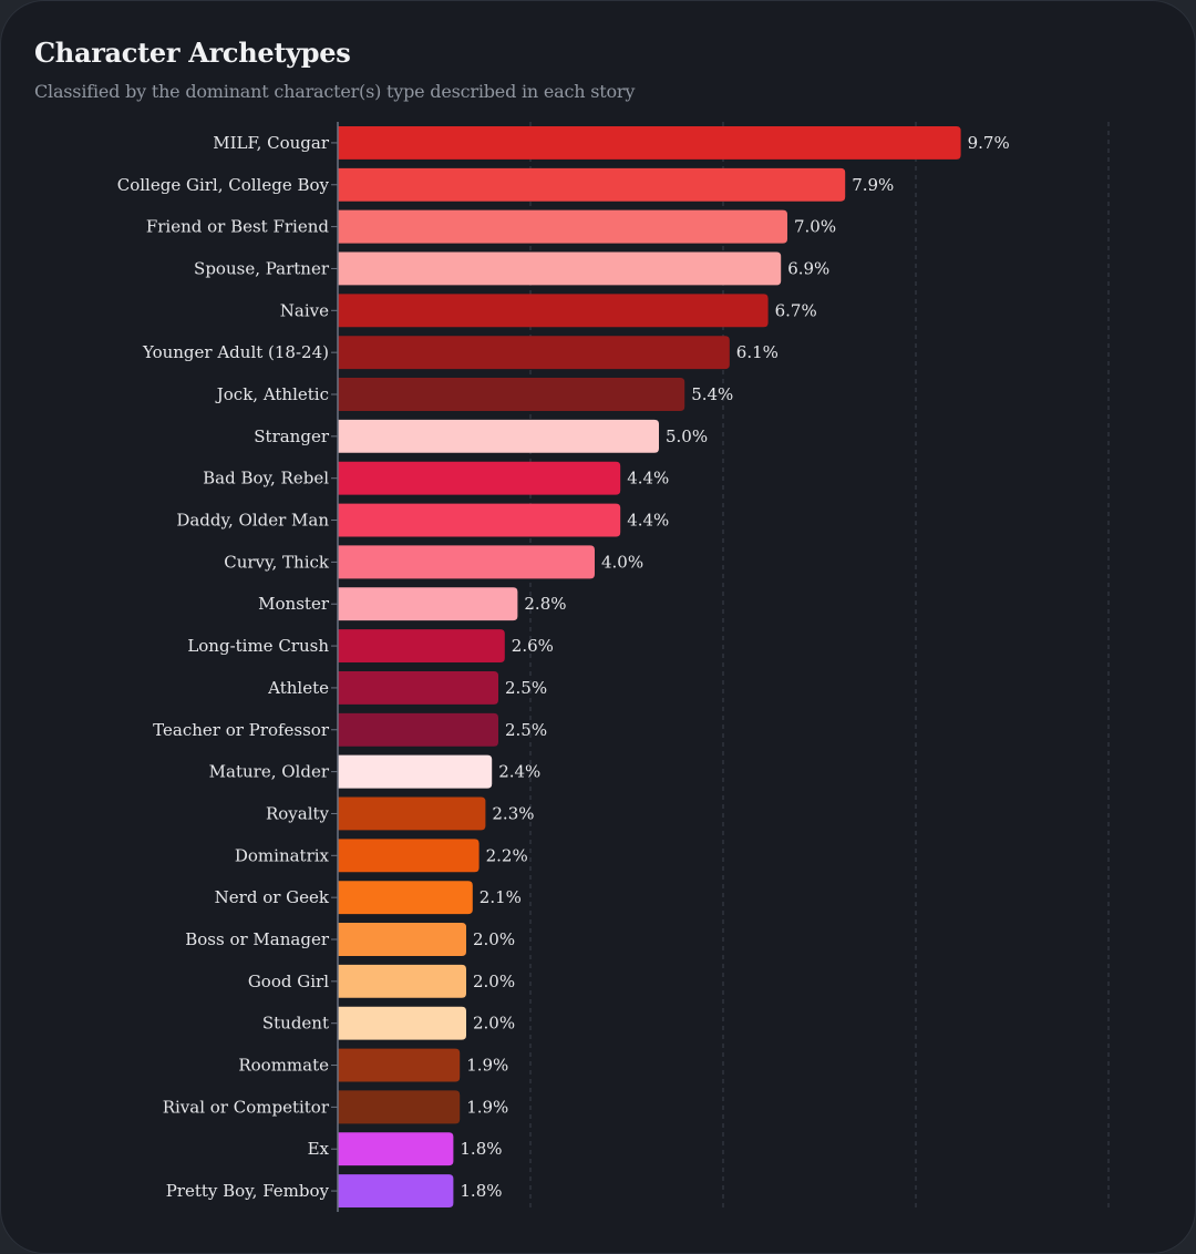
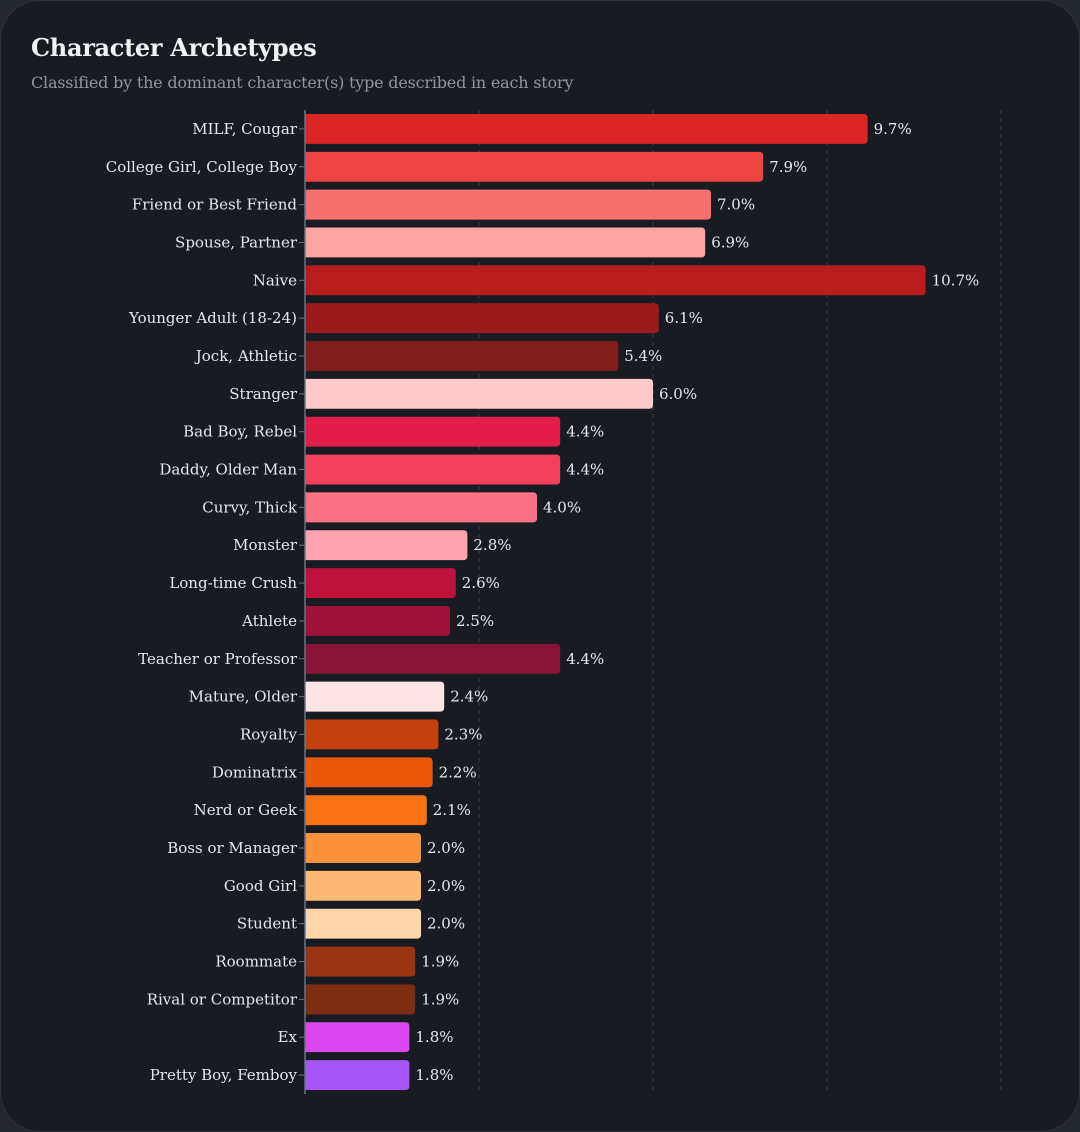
Naive: 6.7% -> 10.7%
Stranger: 5.0% -> 6.0%
Teacher or Professor: 2.5% -> 4.4%
